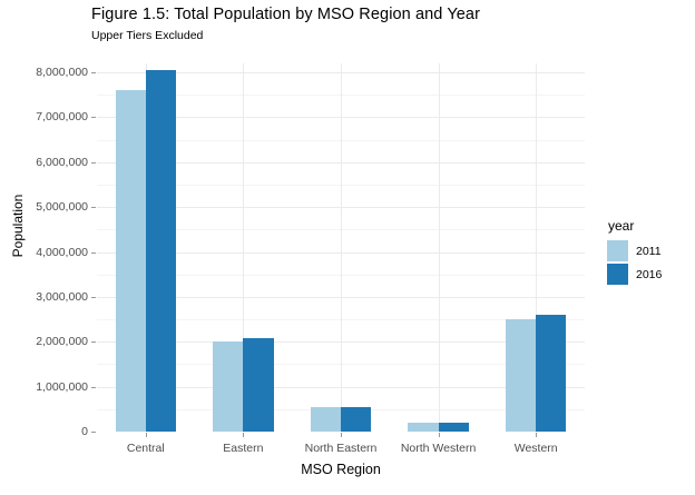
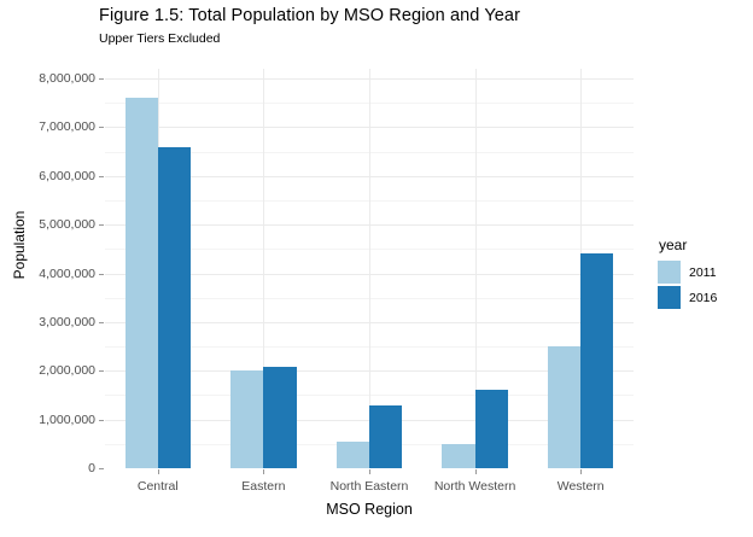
2016/Central: 8000000 -> 6600000
2016/North Eastern: 600000 -> 1300000
2011/North Western: 200000 -> 500000
2016/North Western: 200000 -> 1600000
2016/Western: 2600000 -> 4400000
